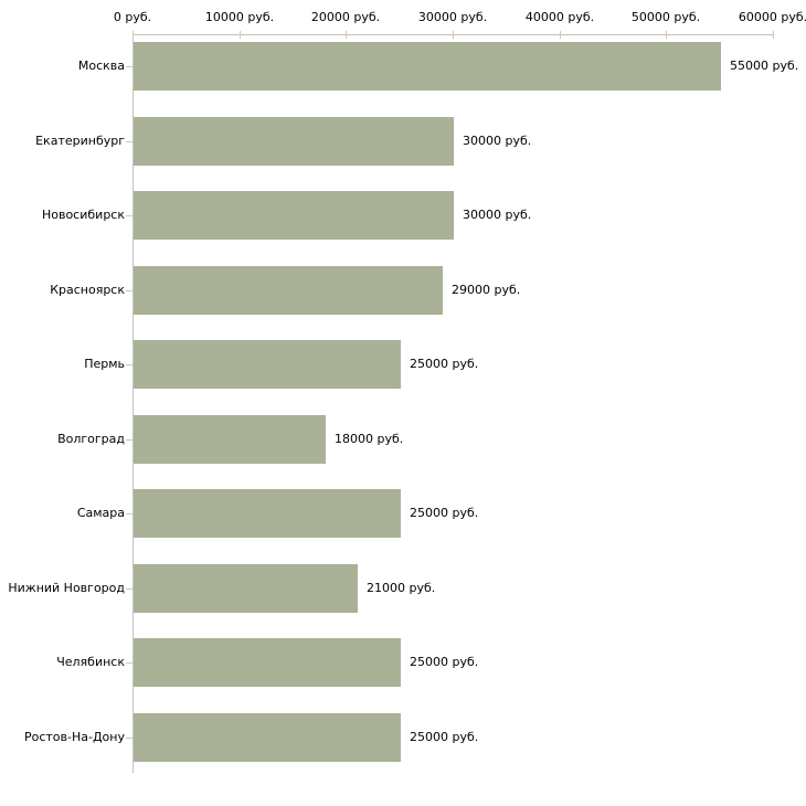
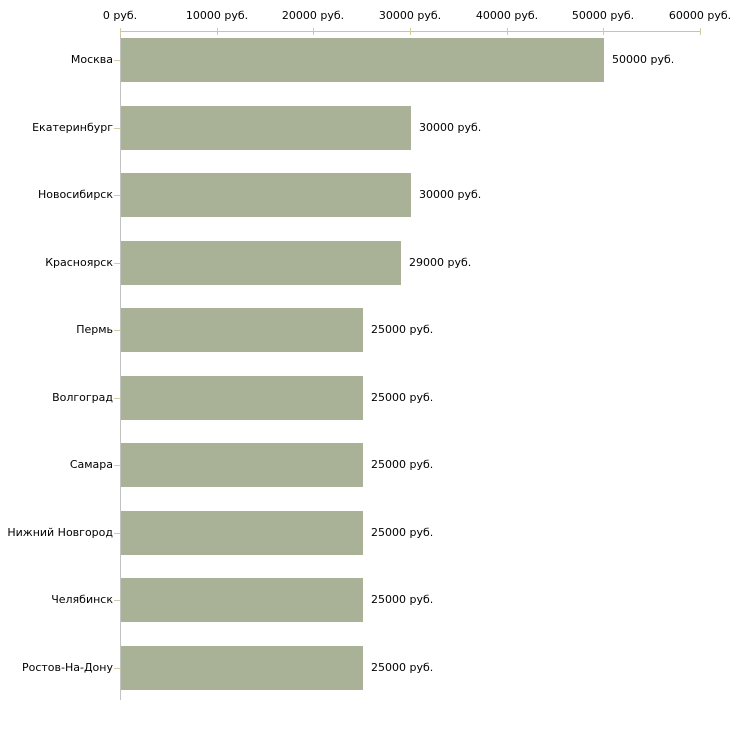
Москва: 55000 -> 50000
Волгоград: 18000 -> 25000
Нижний Новгород: 21000 -> 25000
